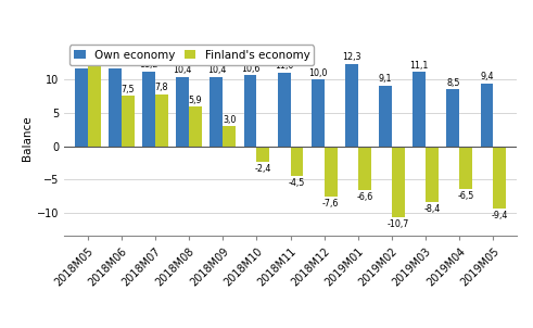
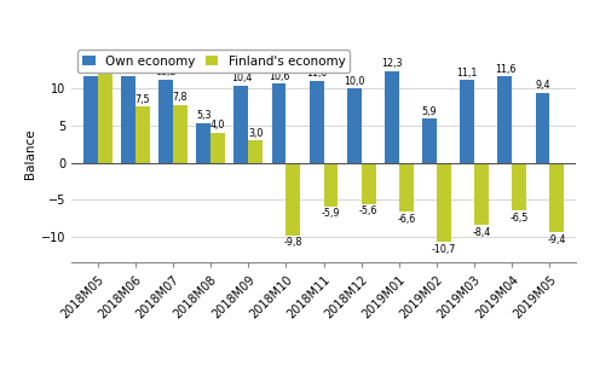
Own economy/2018M08: 10,4 -> 5,3
Finland's economy/2018M08: 5,9 -> 4,0
Finland's economy/2018M10: -2,4 -> -9,8
Finland's economy/2018M11: -4,5 -> -5,9
Finland's economy/2018M12: -7,6 -> -5,6
Own economy/2019M02: 9,1 -> 5,9
Own economy/2019M04: 8,5 -> 11,6
